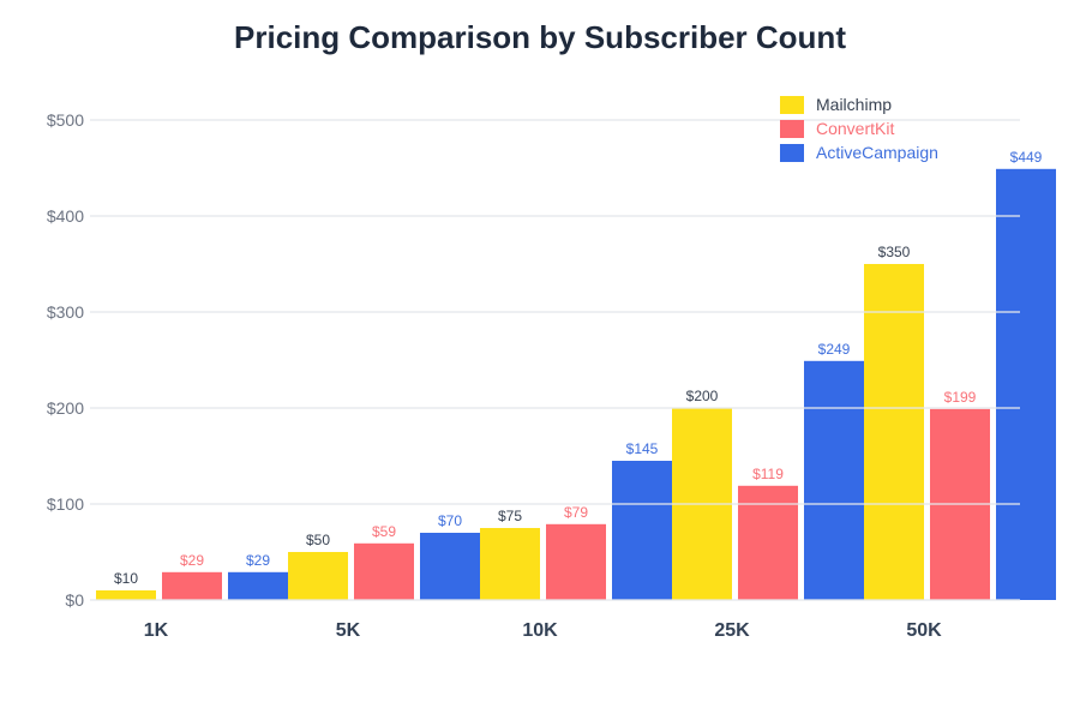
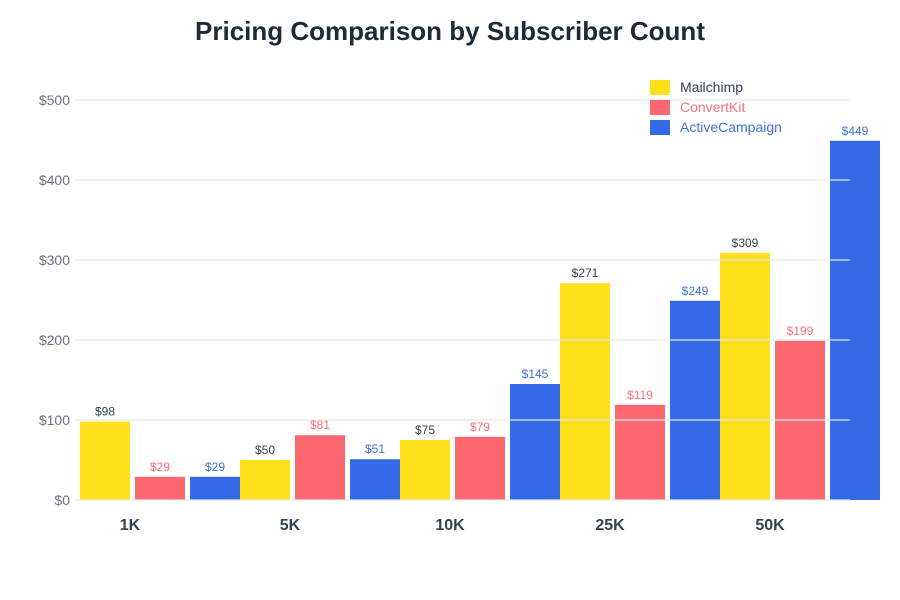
Mailchimp/1K: $10 -> $98
ConvertKit/5K: $59 -> $81
ActiveCampaign/5K: $70 -> $51
Mailchimp/25K: $200 -> $271
Mailchimp/50K: $350 -> $309
